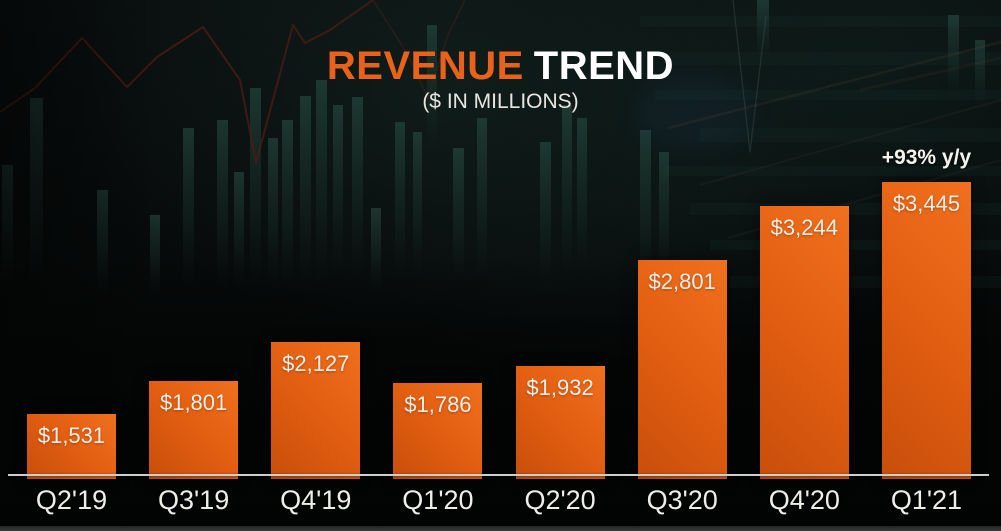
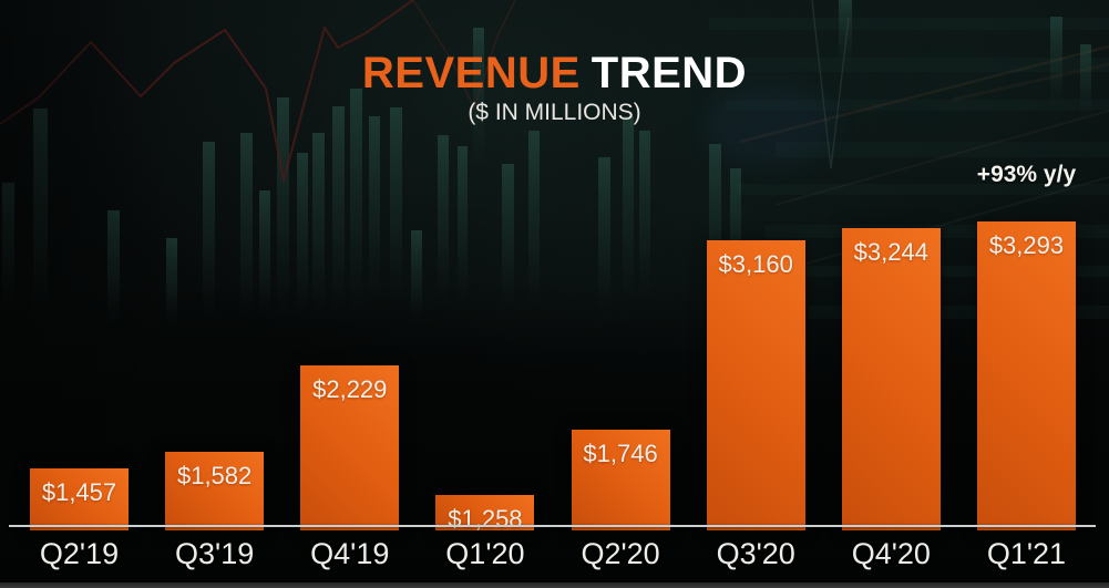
Q2'19: $1,531 -> $1,457
Q3'19: $1,801 -> $1,582
Q4'19: $2,127 -> $2,229
Q1'20: $1,786 -> $1,258
Q2'20: $1,932 -> $1,746
Q3'20: $2,801 -> $3,160
Q1'21: $3,445 -> $3,293
